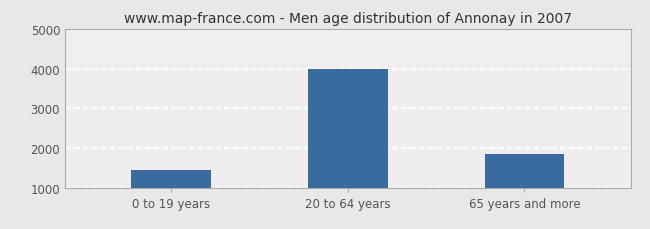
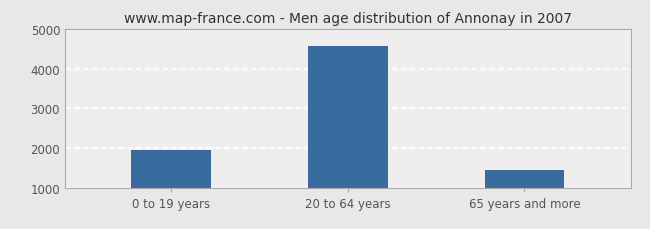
0 to 19 years: 1450 -> 1950
20 to 64 years: 4000 -> 4580
65 years and more: 1850 -> 1450
